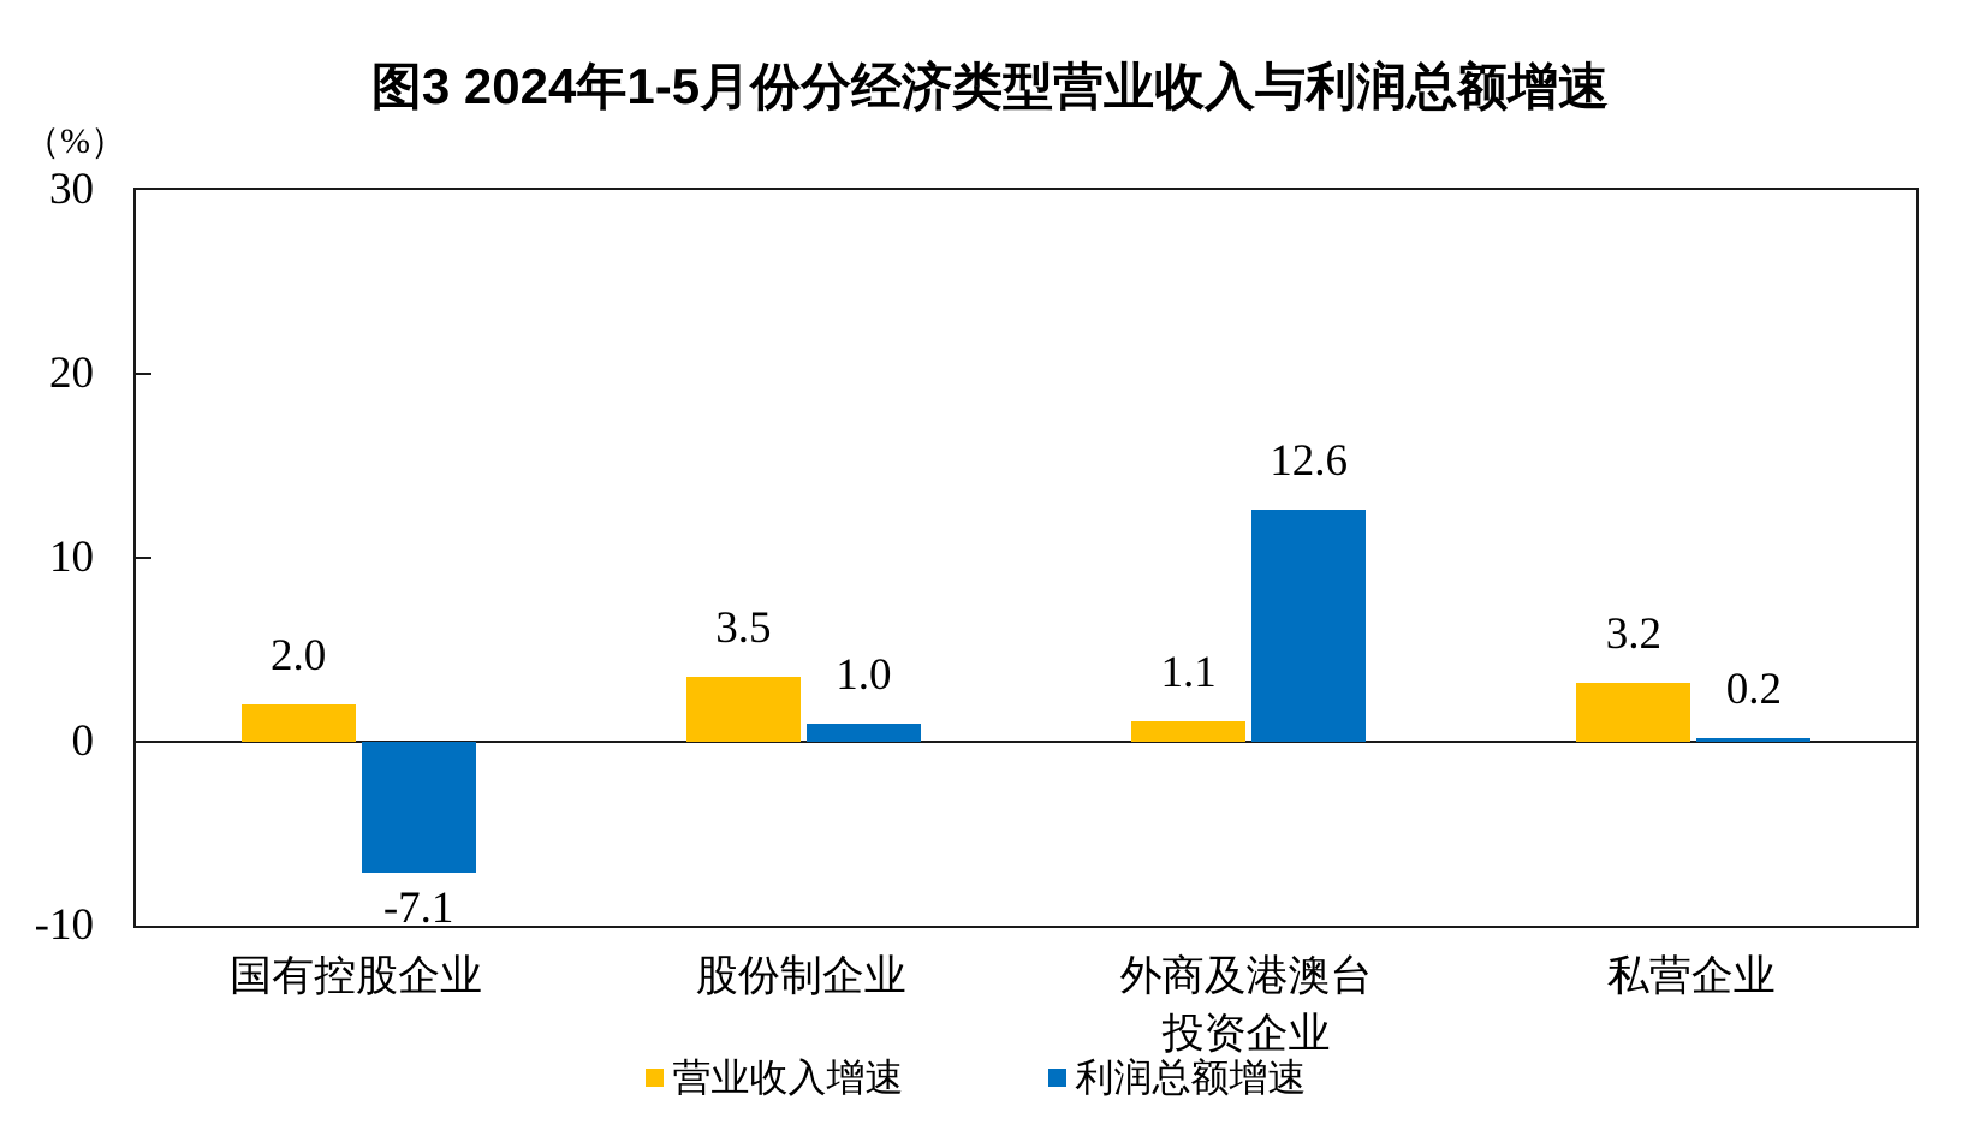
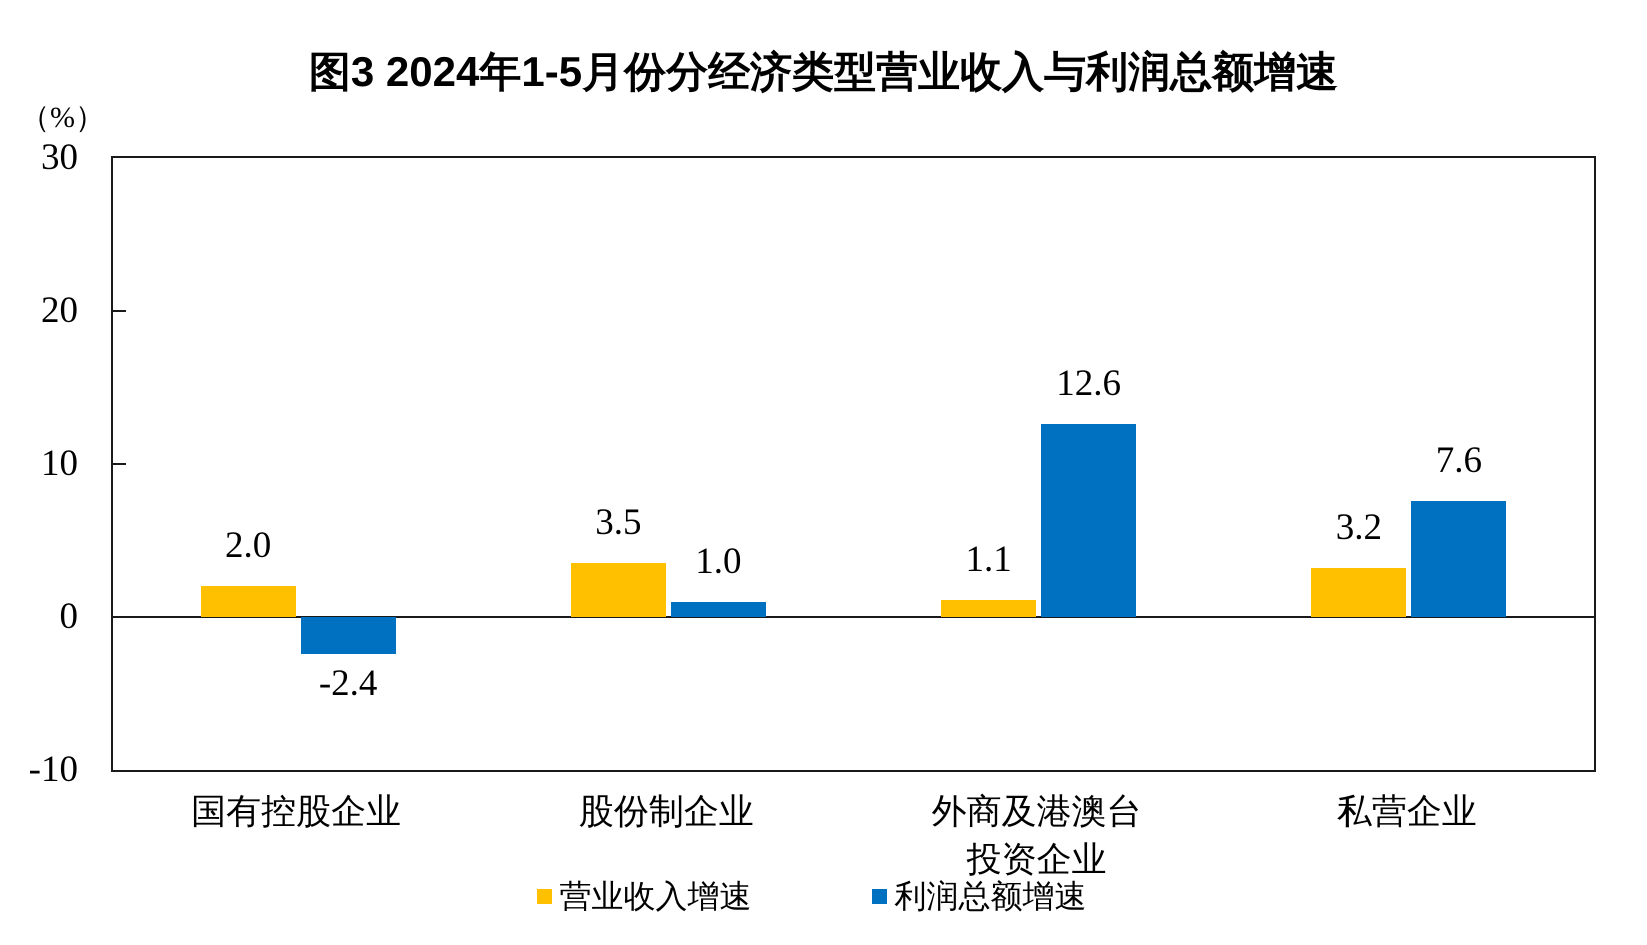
利润总额增速/国有控股企业: -7.1 -> -2.4
利润总额增速/私营企业: 0.2 -> 7.6
